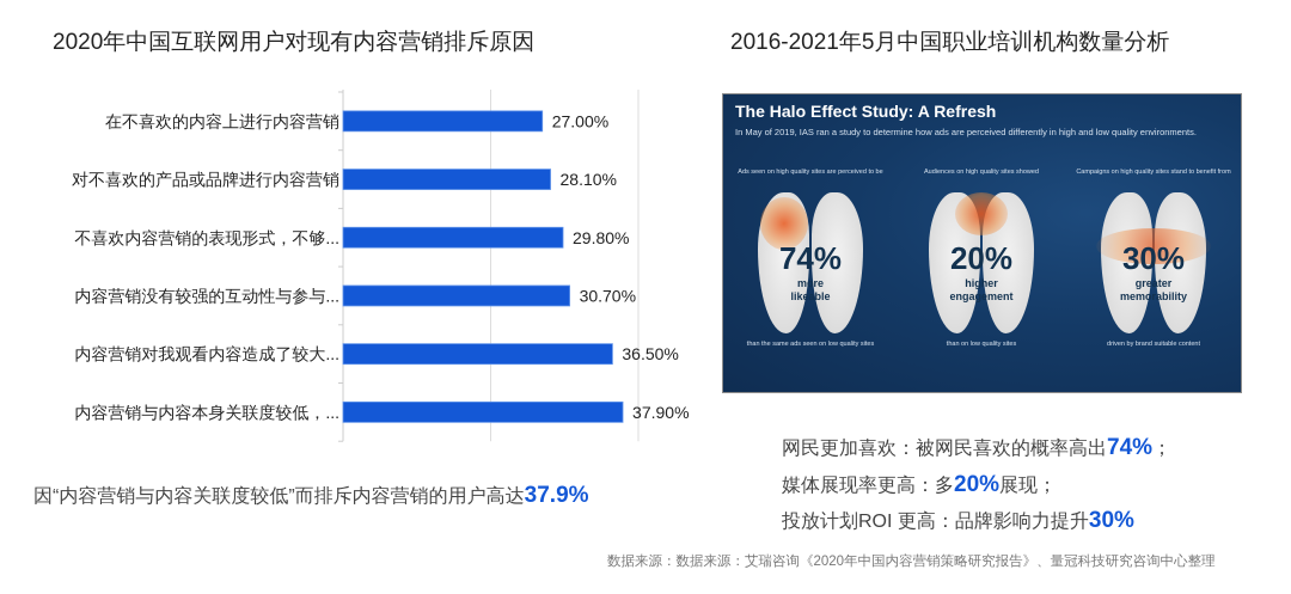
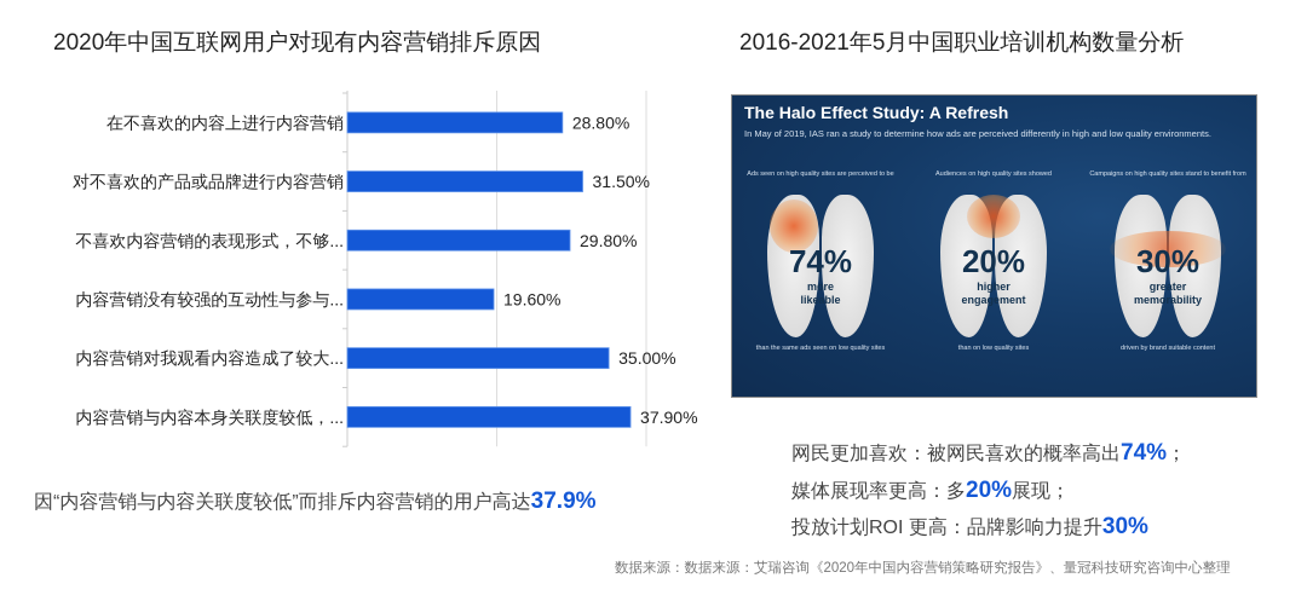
在不喜欢的内容上进行内容营销: 27.00% -> 28.80%
对不喜欢的产品或品牌进行内容营销: 28.10% -> 31.50%
内容营销没有较强的互动性与参与...: 30.70% -> 19.60%
内容营销对我观看内容造成了较大...: 36.50% -> 35.00%
